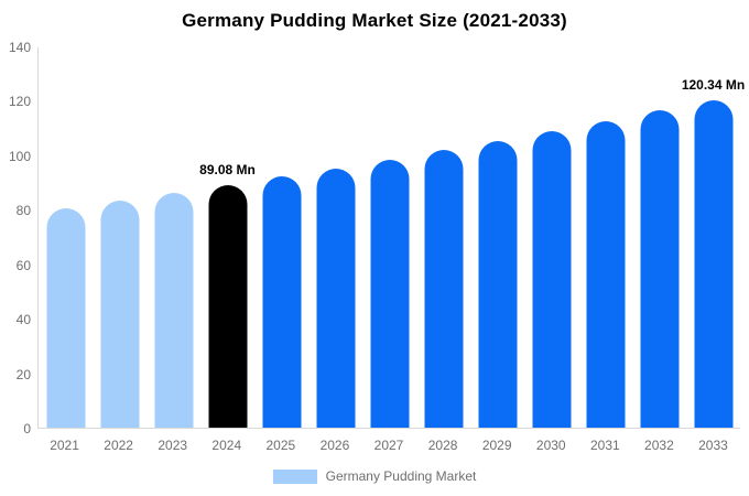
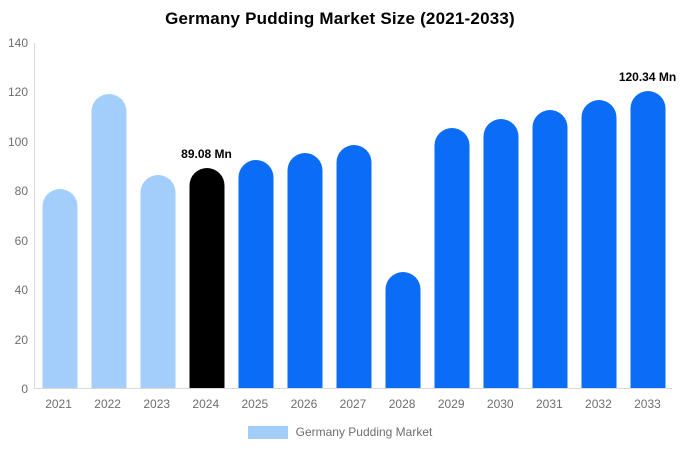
2022: 83 -> 119
2028: 102 -> 47
